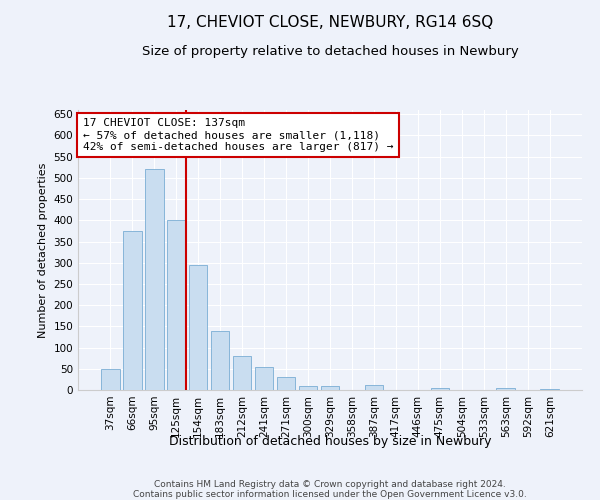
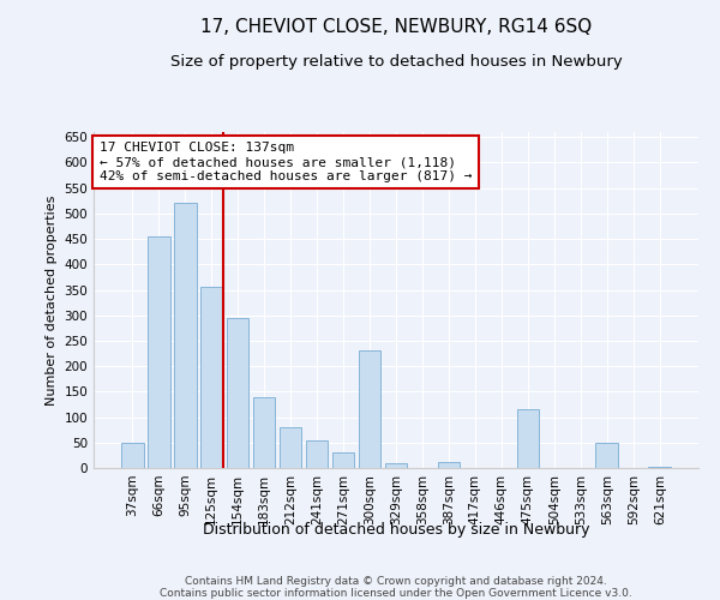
66sqm: 375 -> 455
125sqm: 400 -> 355
300sqm: 10 -> 230
475sqm: 4 -> 115
563sqm: 4 -> 50
